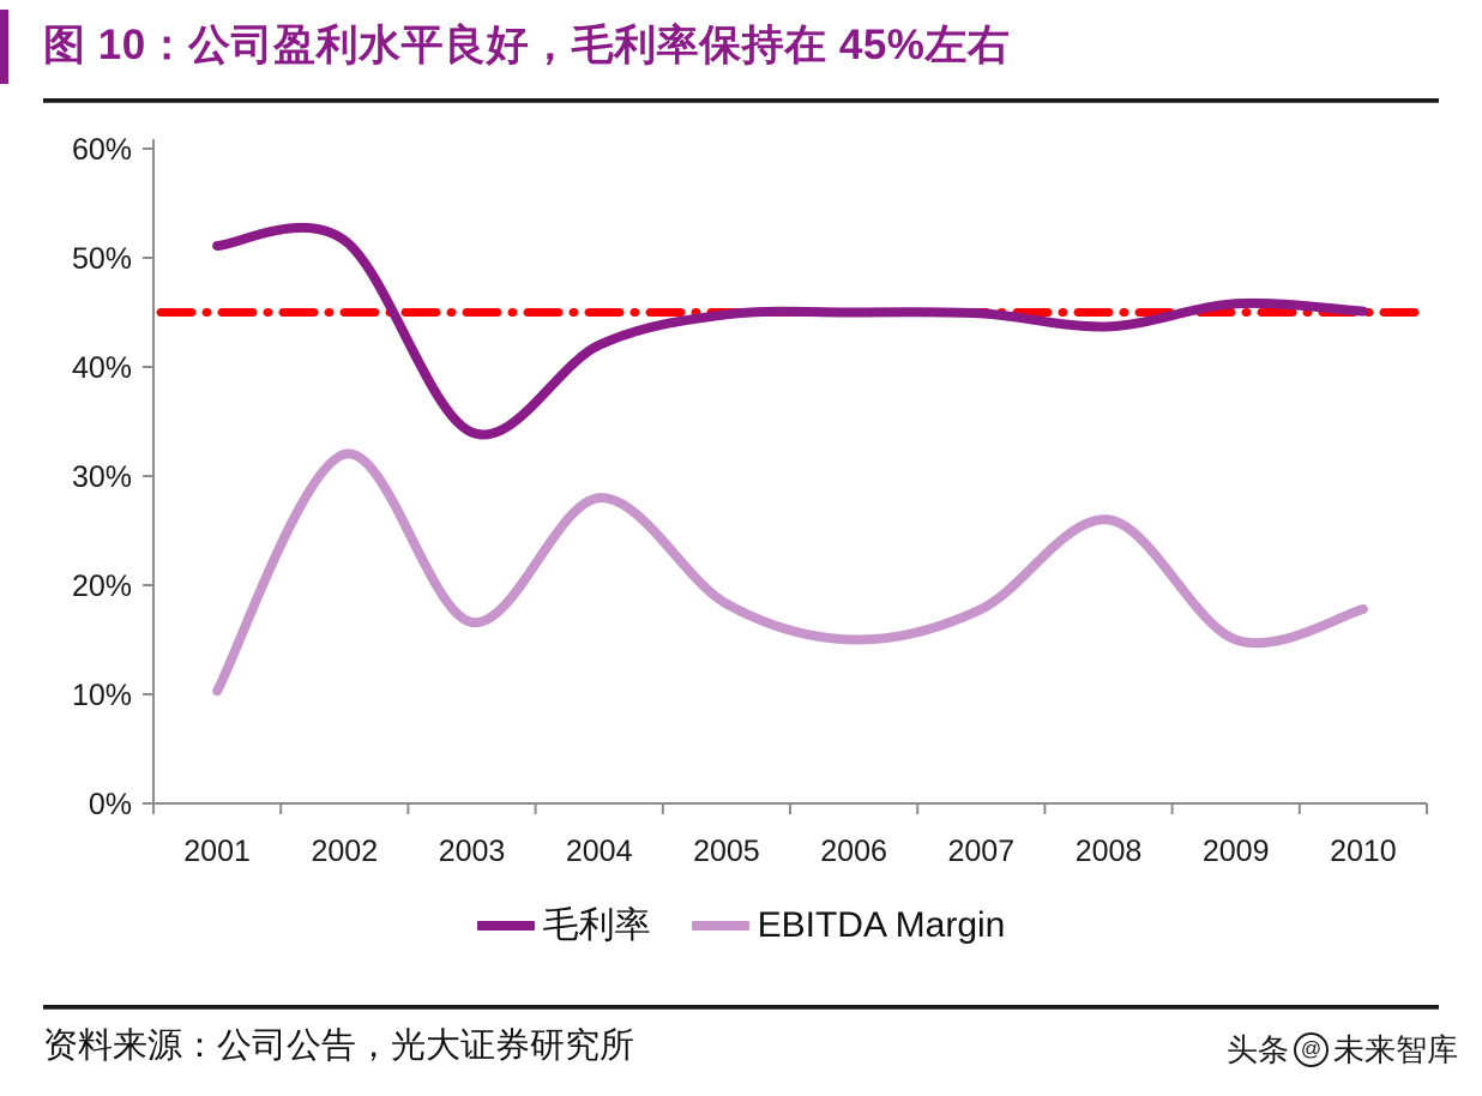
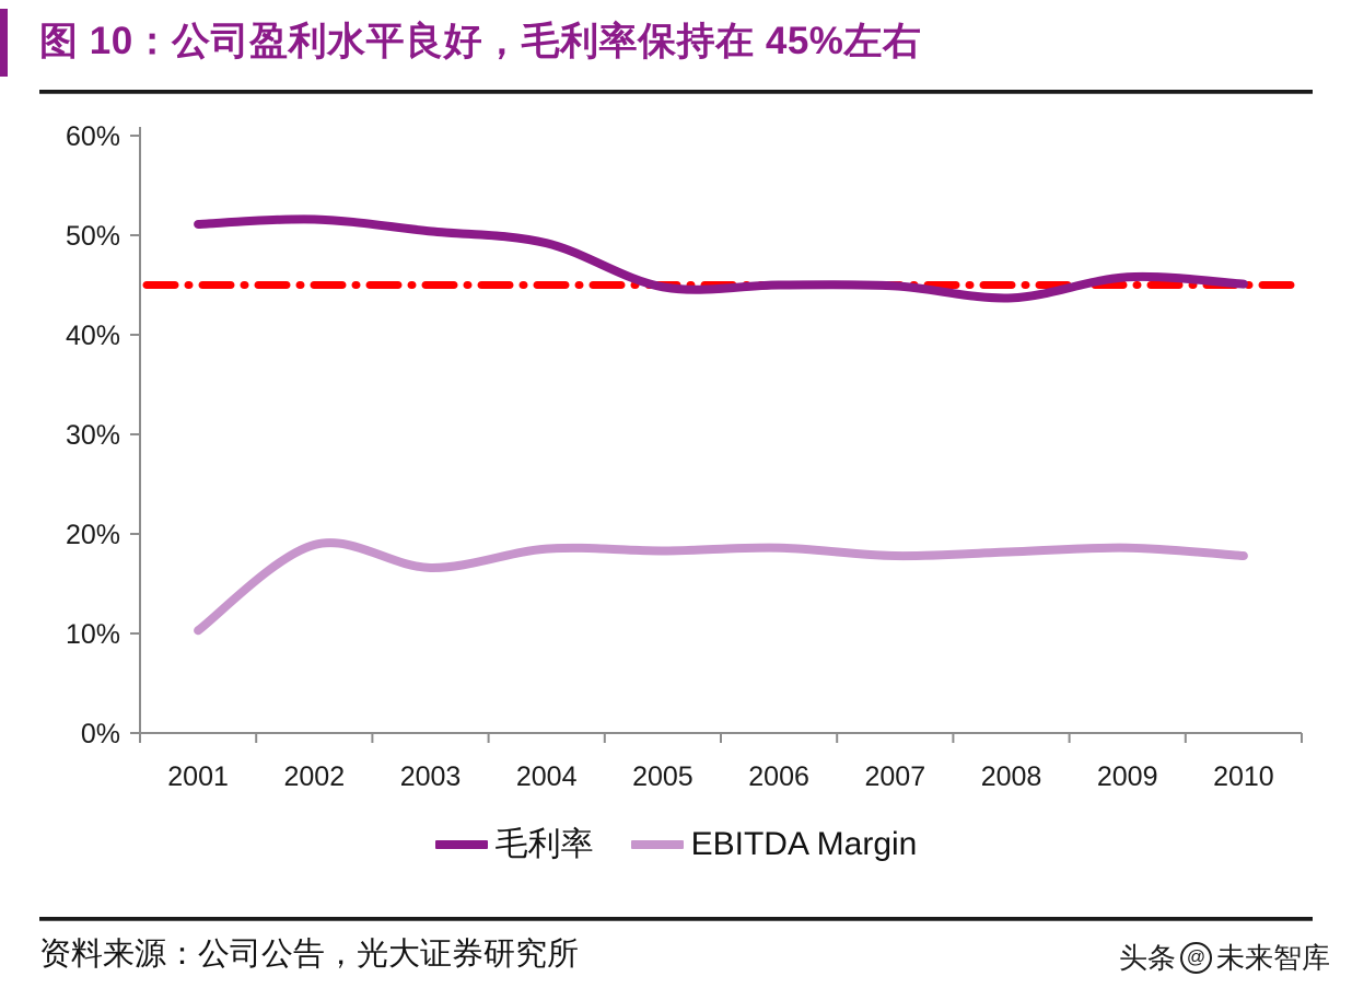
EBITDA Margin/2002: 32% -> 19%
毛利率/2003: 34% -> 50%
毛利率/2004: 42% -> 49%
EBITDA Margin/2004: 28% -> 18%
EBITDA Margin/2006: 15% -> 19%
EBITDA Margin/2008: 26% -> 18%
EBITDA Margin/2009: 15% -> 19%
